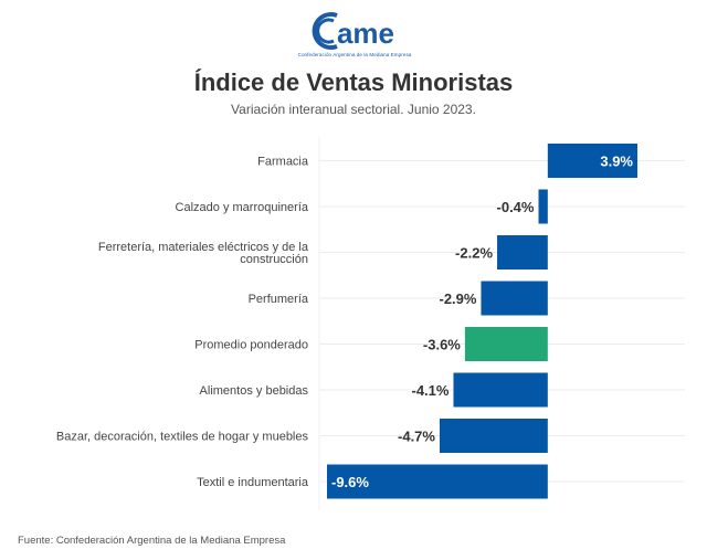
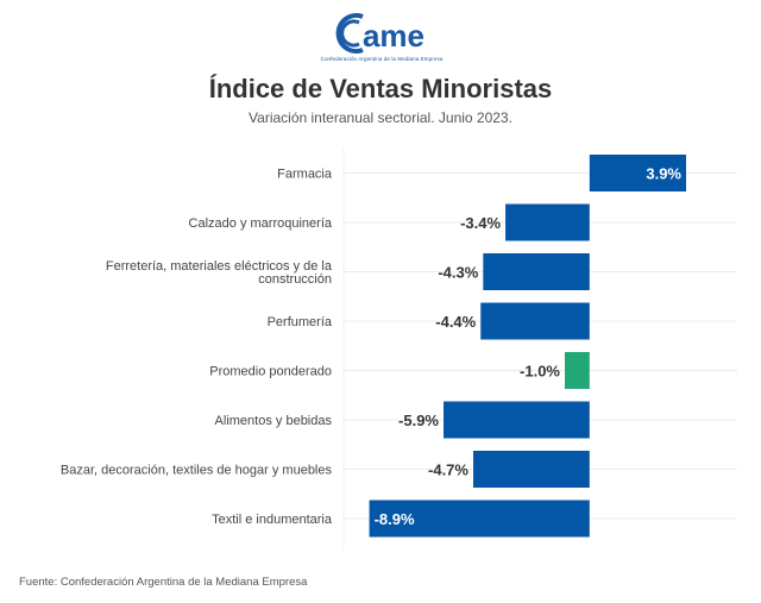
Calzado y marroquinería: -0.4% -> -3.4%
Ferretería, materiales eléctricos y de la construcción: -2.2% -> -4.3%
Perfumería: -2.9% -> -4.4%
Promedio ponderado: -3.6% -> -1.0%
Alimentos y bebidas: -4.1% -> -5.9%
Textil e indumentaria: -9.6% -> -8.9%
